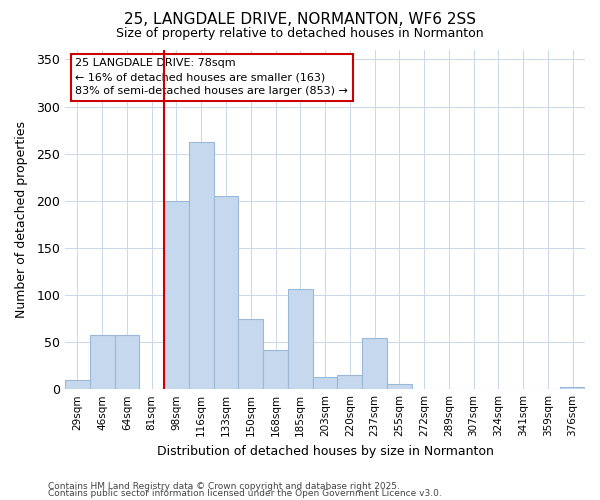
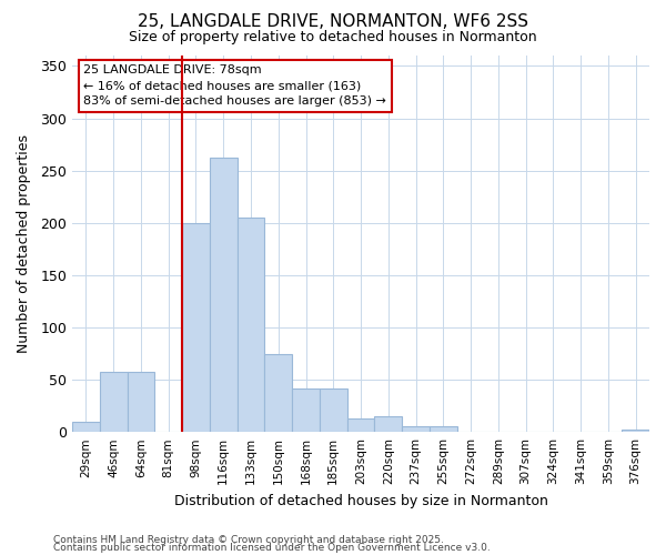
185sqm: 106 -> 42
237sqm: 54 -> 6
